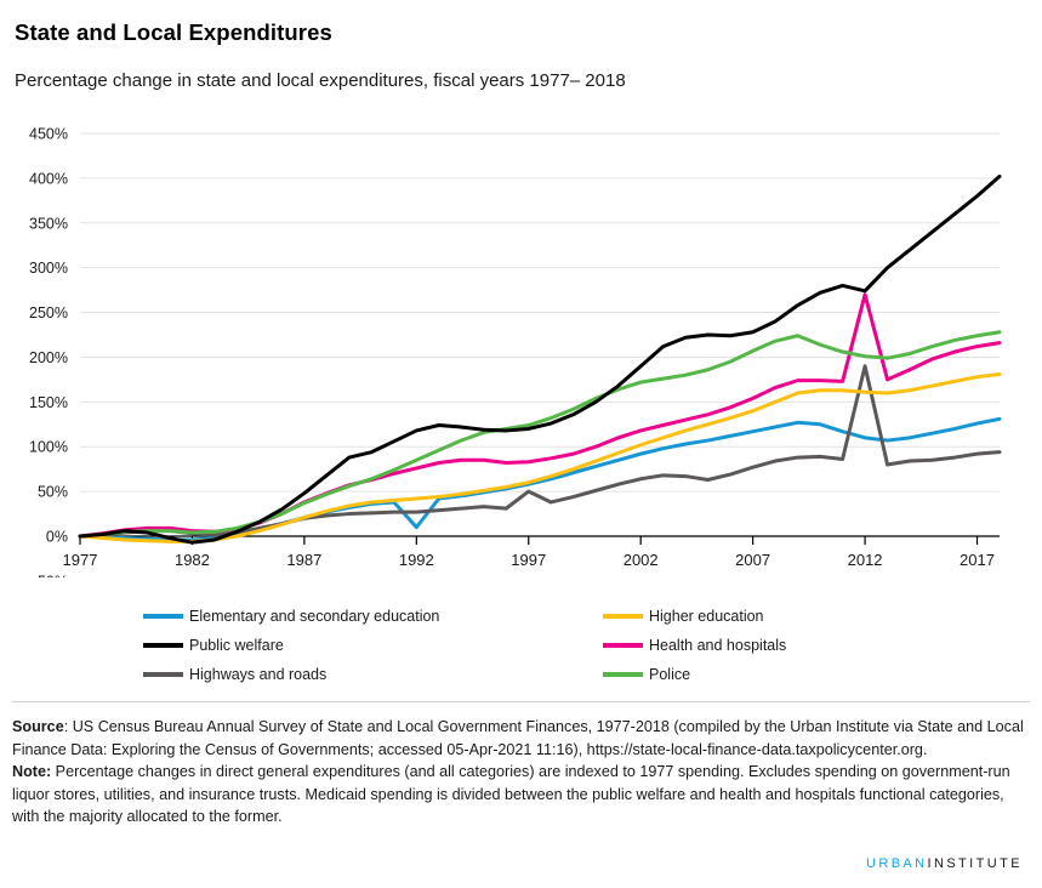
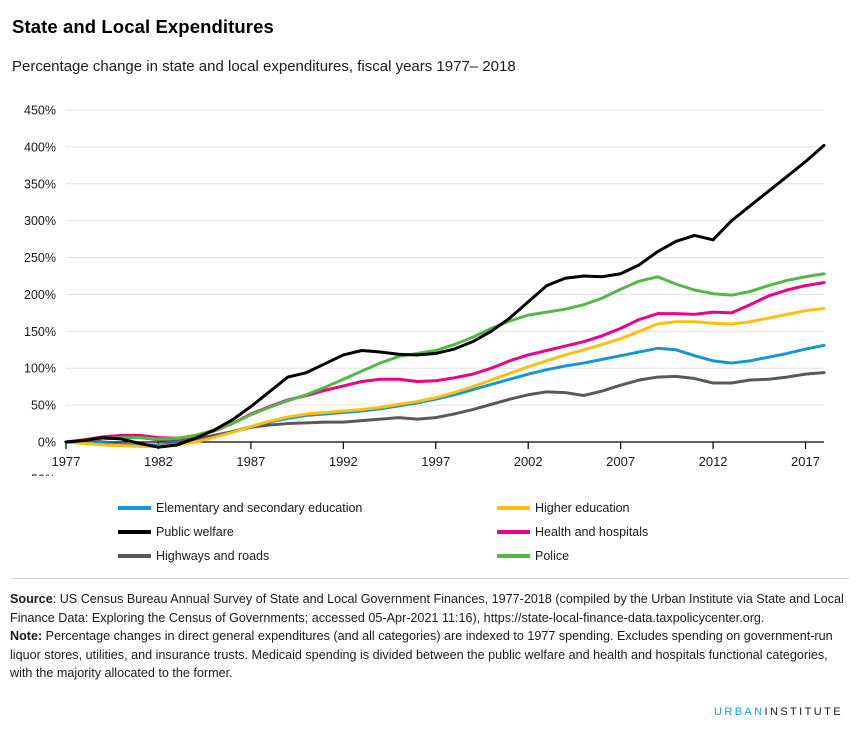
Elementary and secondary education/1992: 10% -> 40%
Highways and roads/1997: 50% -> 30%
Health and hospitals/2012: 270% -> 180%
Highways and roads/2012: 190% -> 80%
